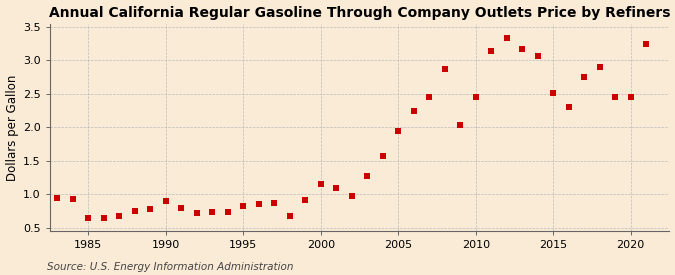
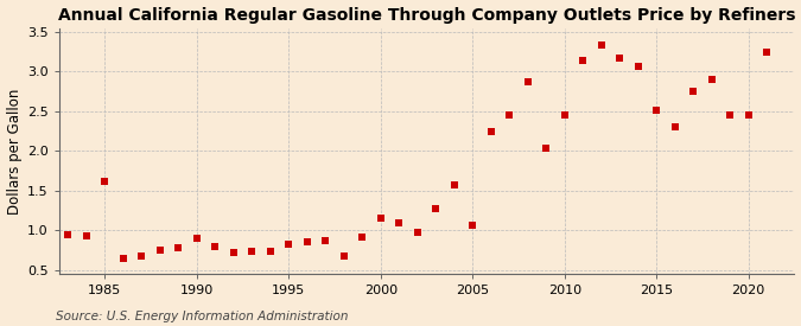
1985: 0.65 -> 1.62
2005: 1.94 -> 1.06
